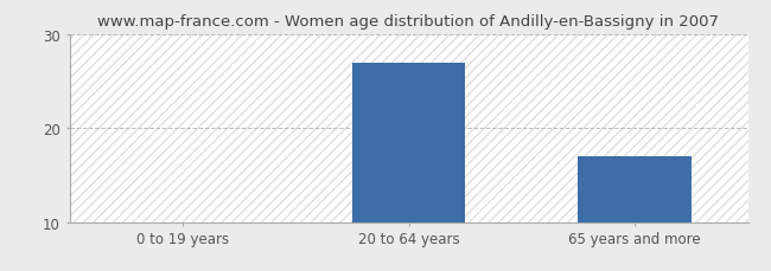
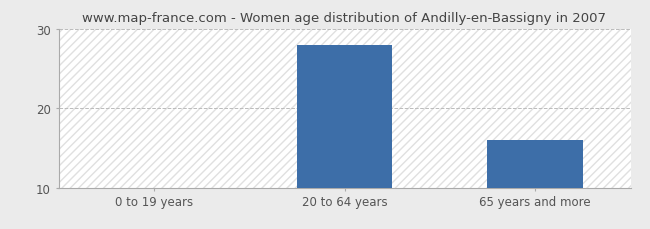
20 to 64 years: 27 -> 28
65 years and more: 17 -> 16
